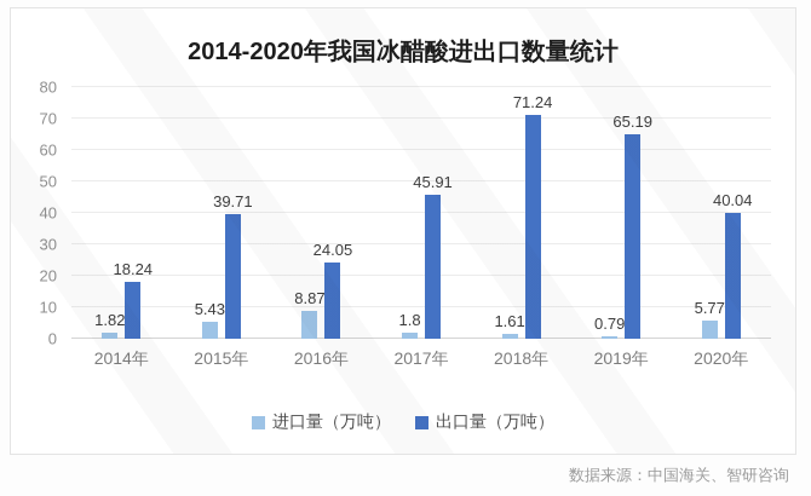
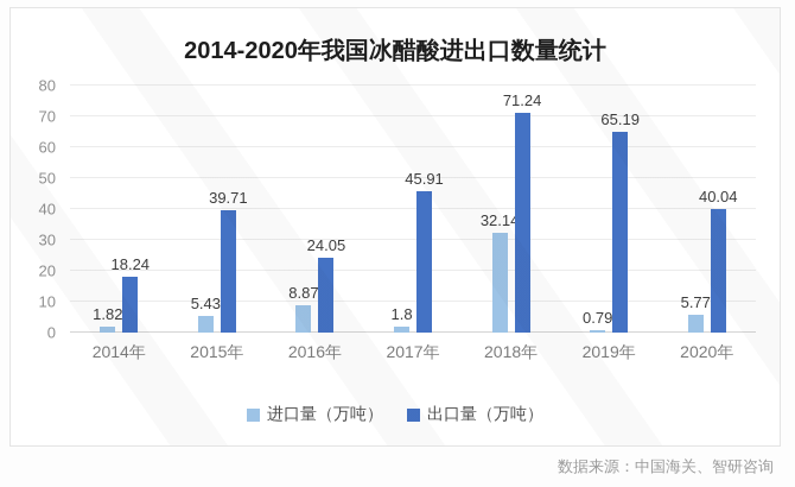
进口量（万吨）/2018年: 1.61 -> 32.14
